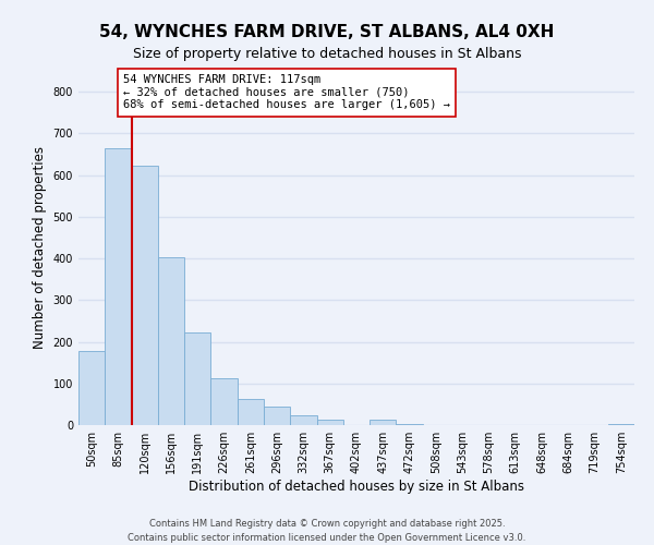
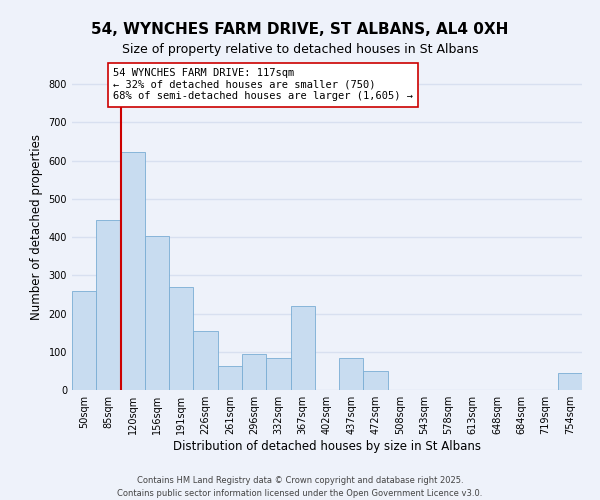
50sqm: 178 -> 260
85sqm: 665 -> 445
191sqm: 222 -> 270
226sqm: 113 -> 155
296sqm: 45 -> 95
332sqm: 23 -> 85
367sqm: 12 -> 220
437sqm: 13 -> 85
472sqm: 2 -> 50
754sqm: 3 -> 45
